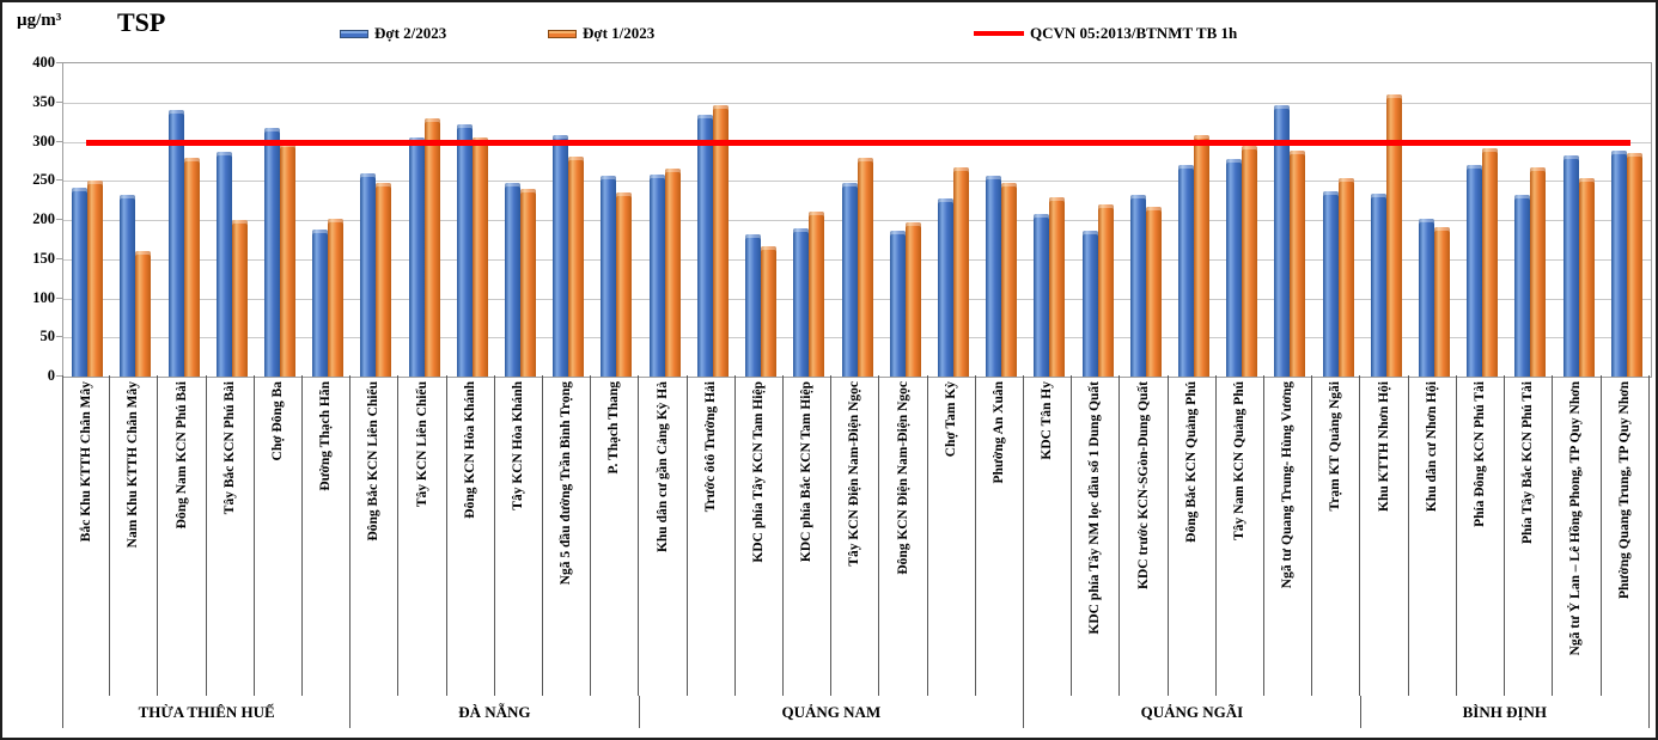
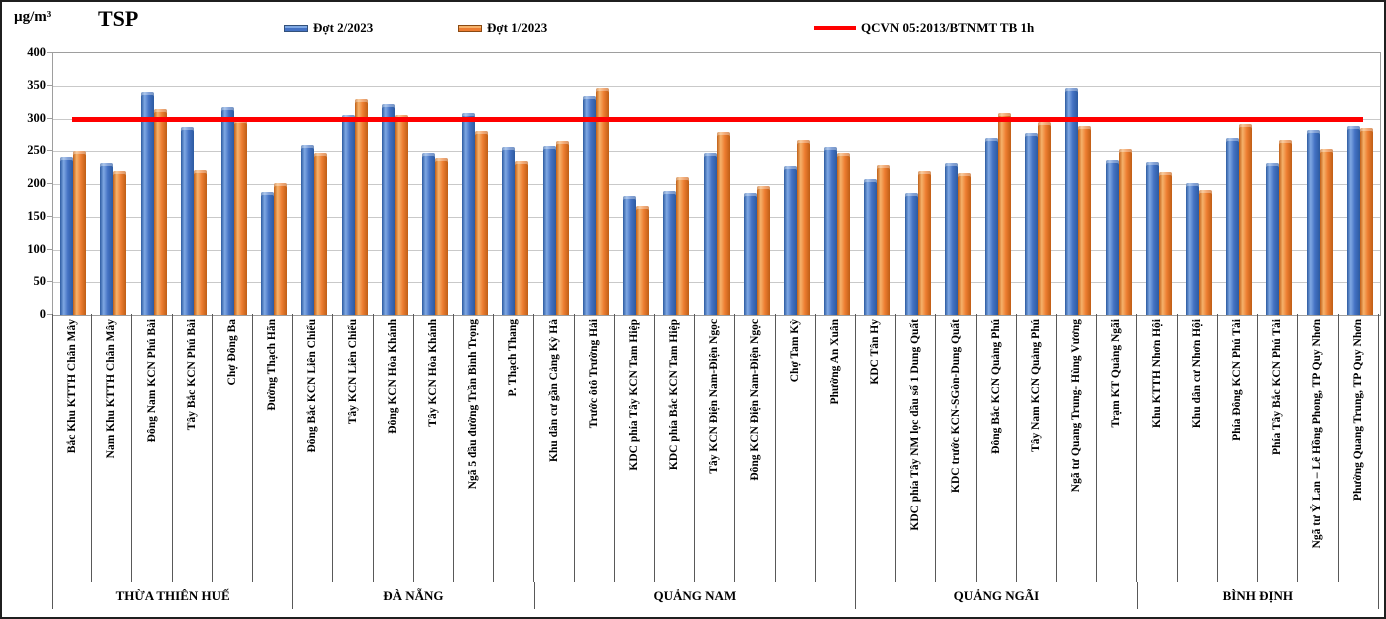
Đợt 1/2023/Nam Khu KTTH Chân Mây: 160 -> 220
Đợt 1/2023/Đông Nam KCN Phú Bài: 280 -> 310
Đợt 1/2023/Tây Bắc KCN Phú Bài: 200 -> 220
Đợt 1/2023/Khu KTTH Nhơn Hội: 360 -> 220
